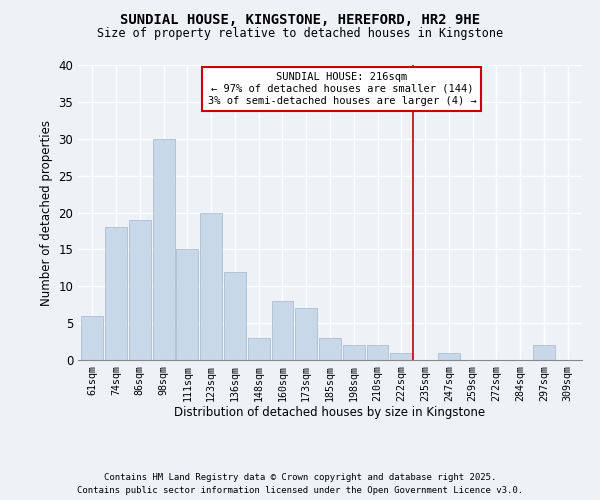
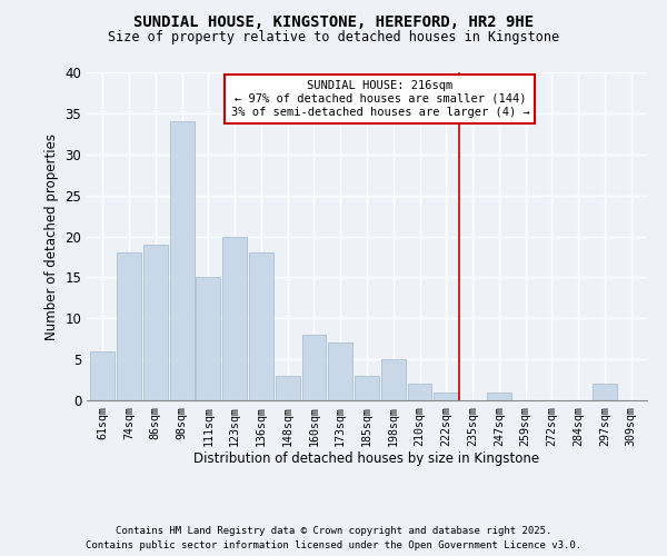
98sqm: 30 -> 34
136sqm: 12 -> 18
198sqm: 2 -> 5
